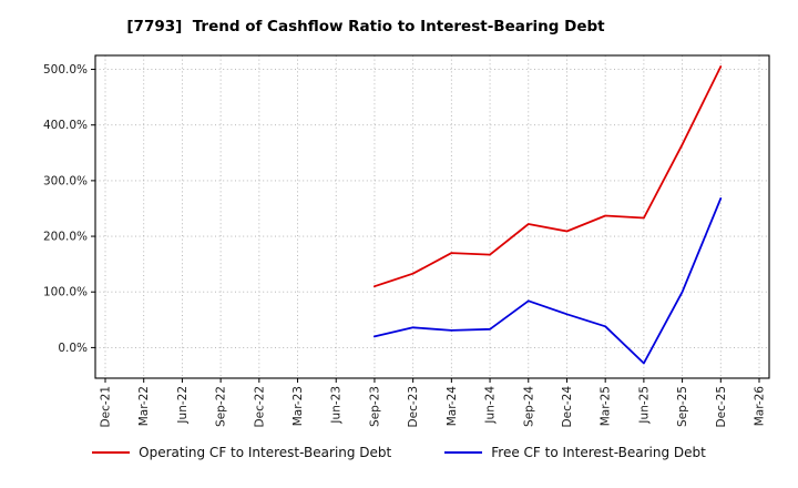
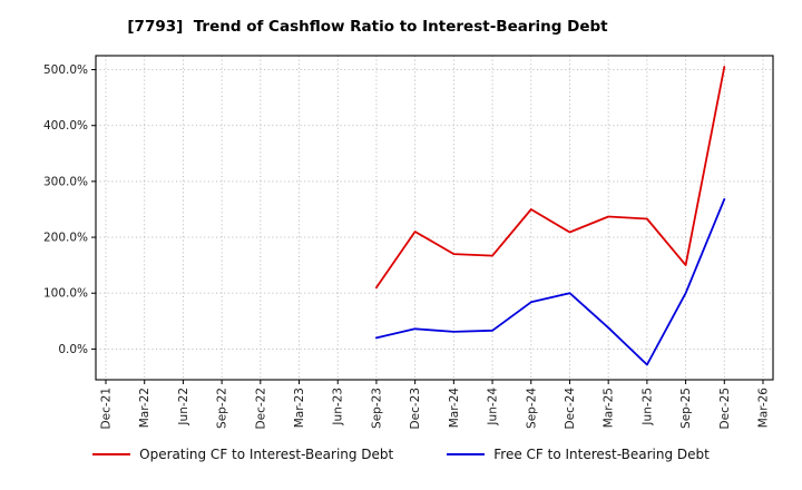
Operating CF to Interest-Bearing Debt/Dec-23: 130% -> 210%
Operating CF to Interest-Bearing Debt/Sep-24: 220% -> 250%
Free CF to Interest-Bearing Debt/Dec-24: 60% -> 100%
Operating CF to Interest-Bearing Debt/Sep-25: 360% -> 150%
